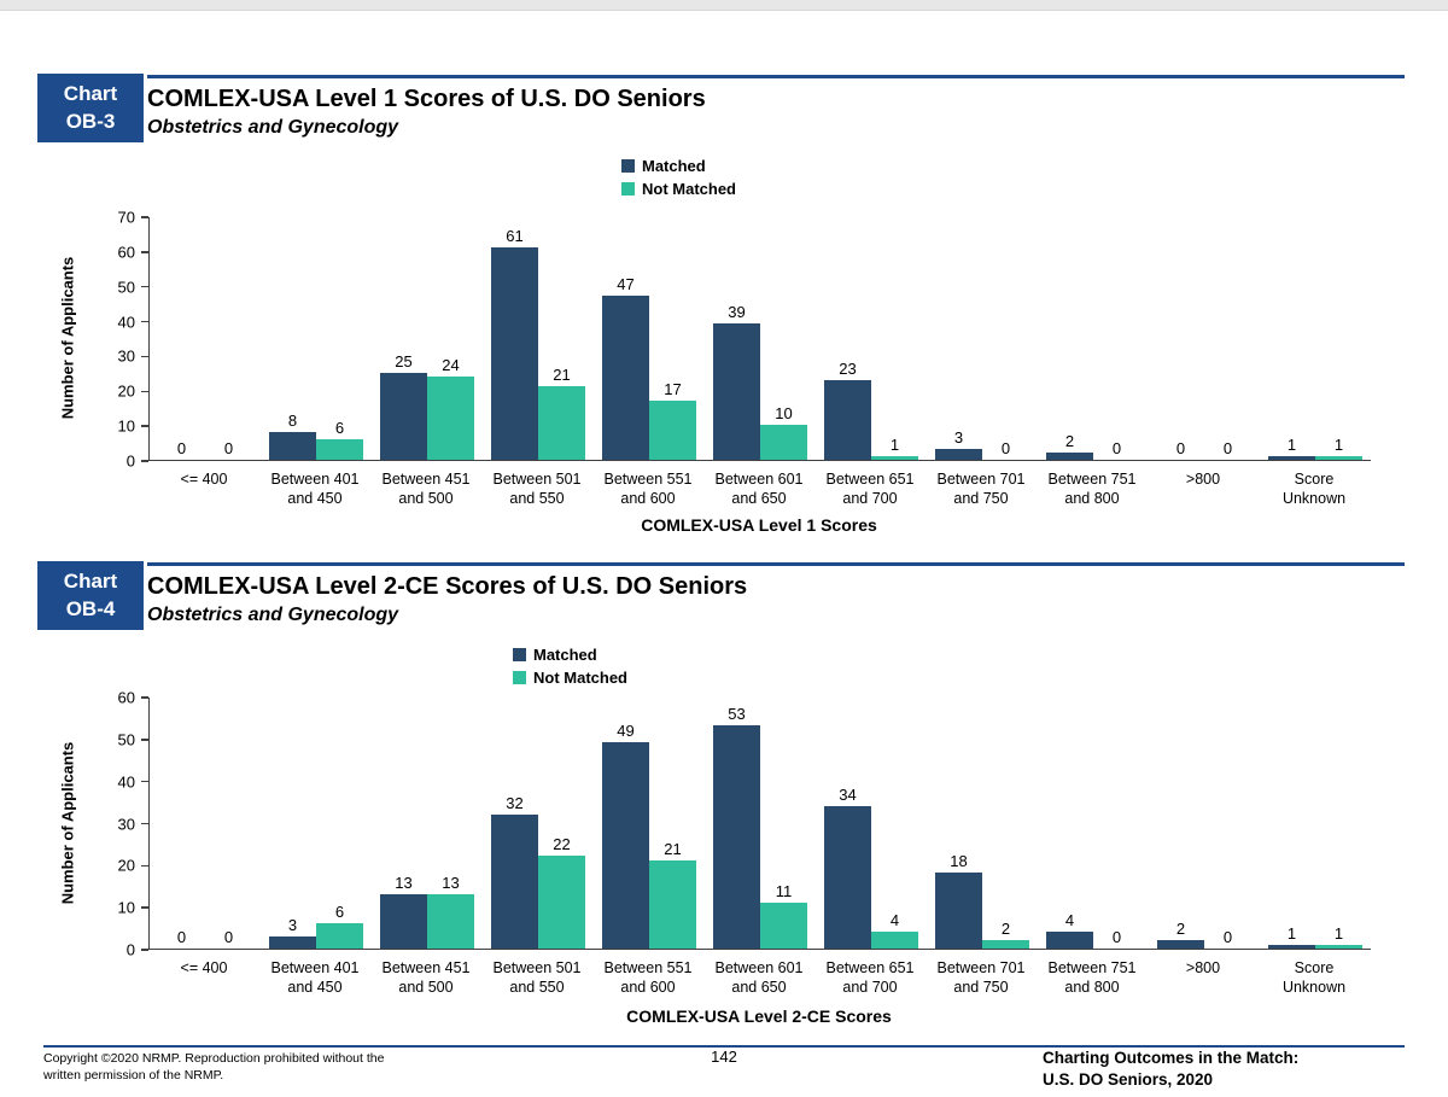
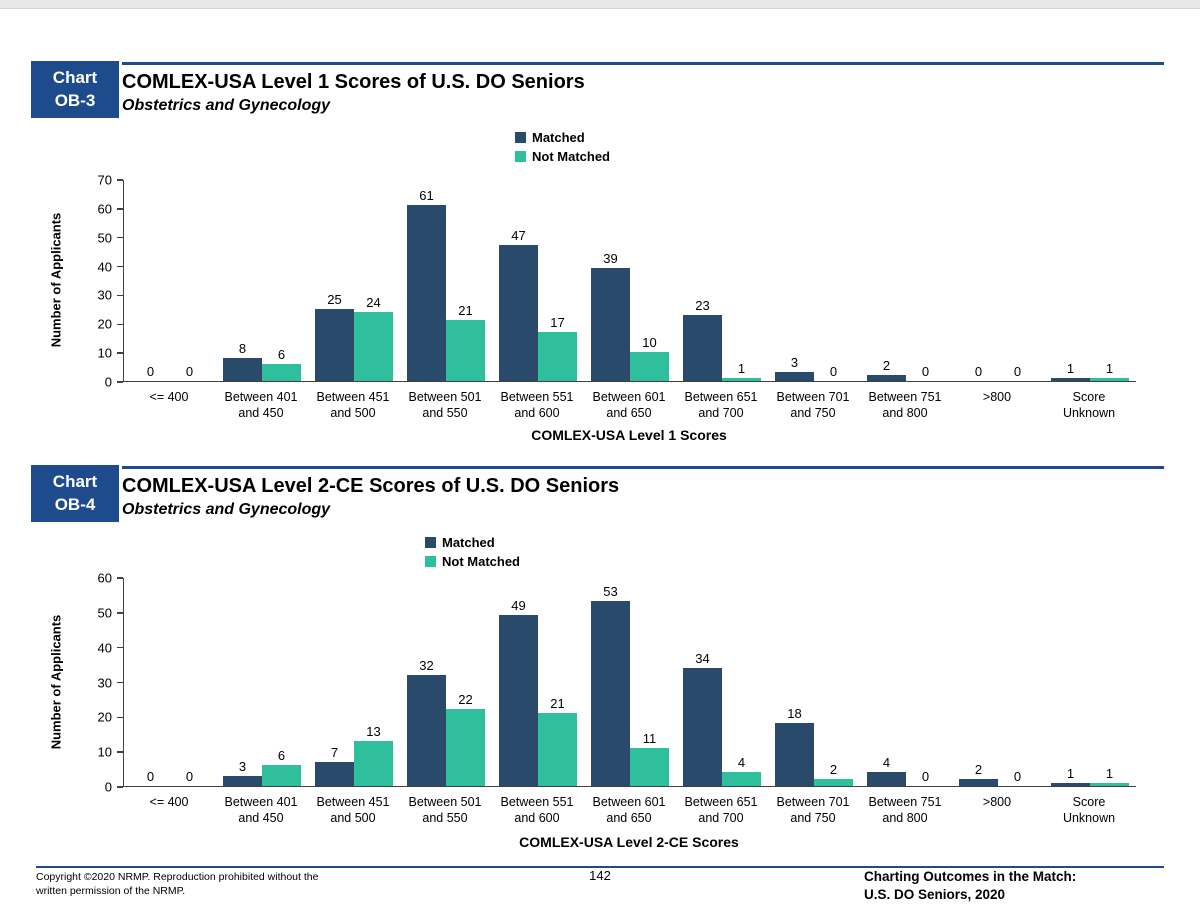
COMLEX-USA Level 2-CE Scores of U.S. DO Seniors/Matched/Between 451 and 500: 13 -> 7
